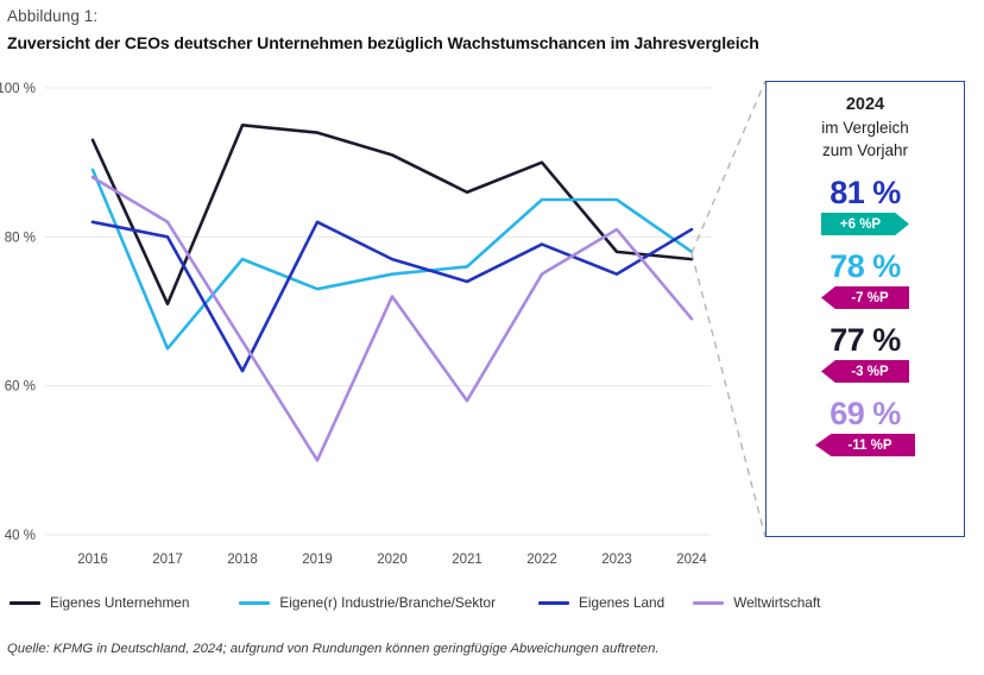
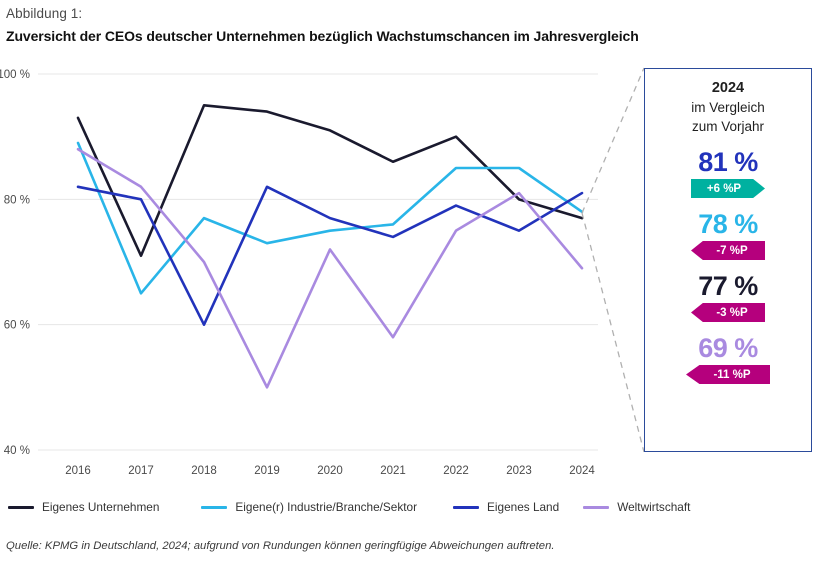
Eigenes Land/2018: 62% -> 60%
Weltwirtschaft/2018: 66% -> 70%
Eigenes Unternehmen/2023: 78% -> 80%
